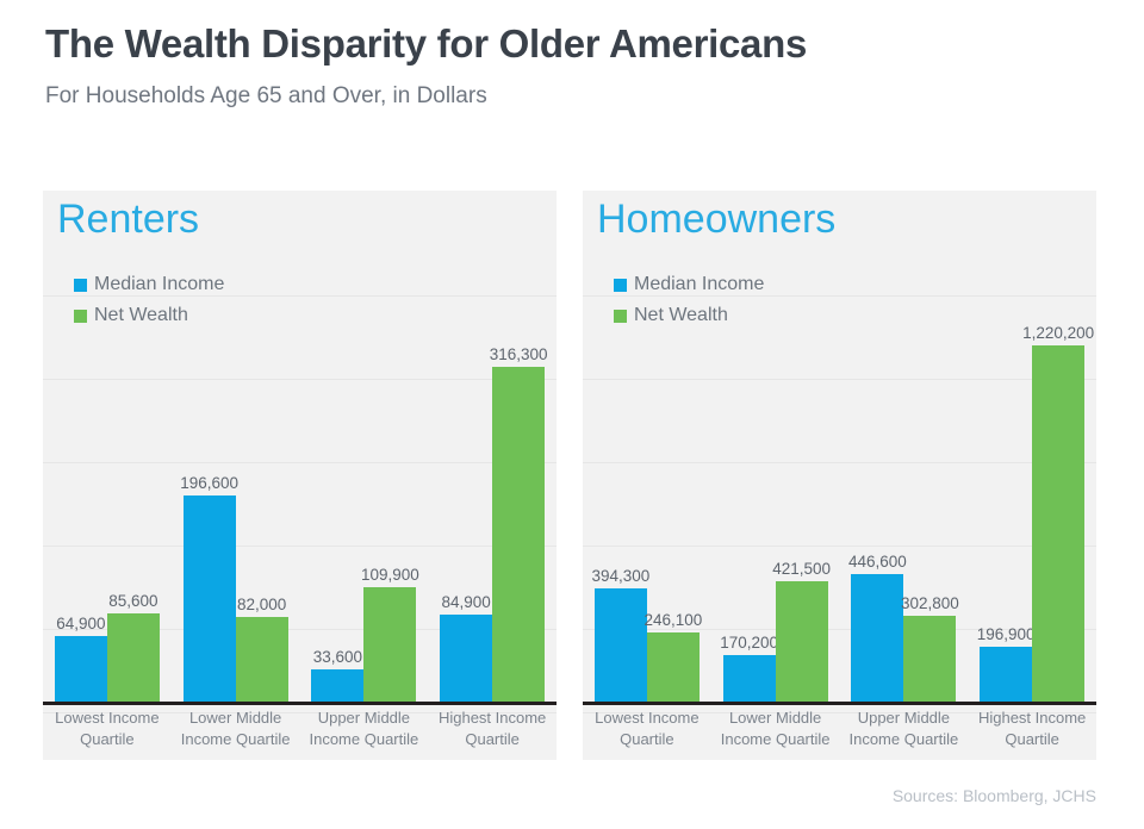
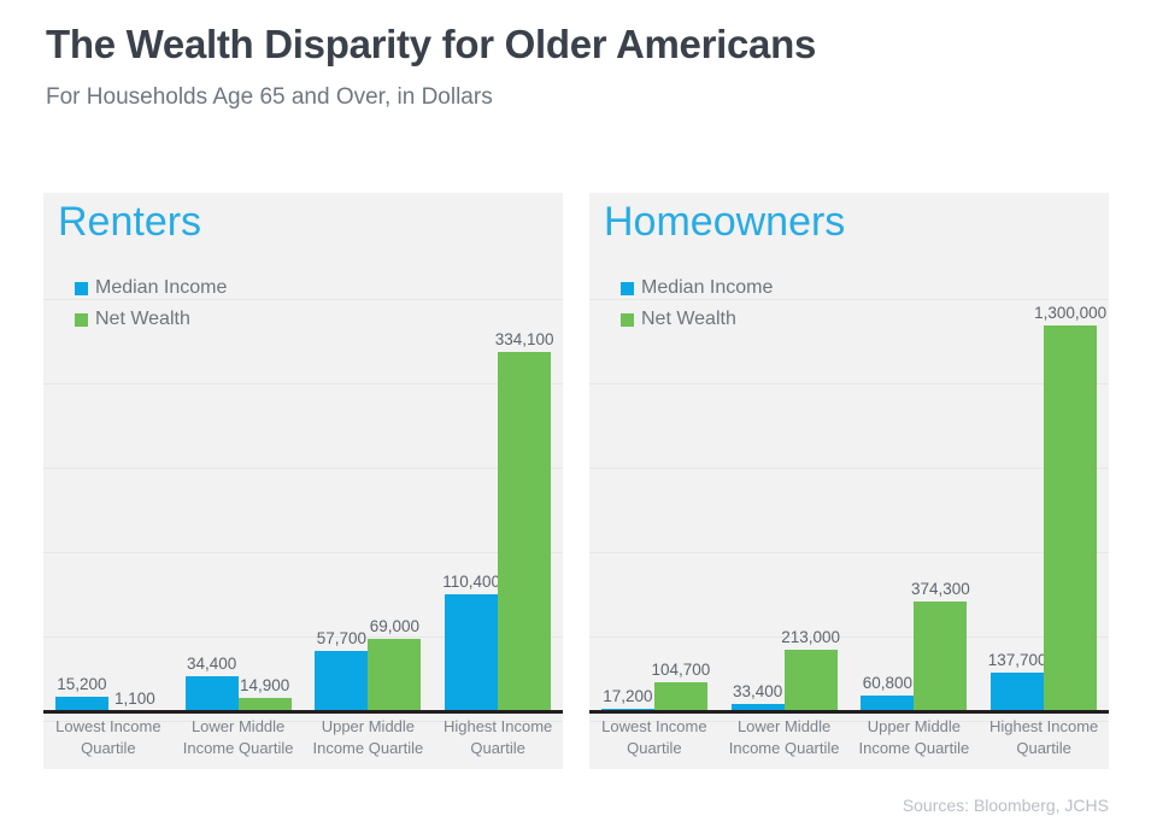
Renters/Median Income/Lowest Income Quartile: 64,900 -> 15,200
Renters/Net Wealth/Lowest Income Quartile: 85,600 -> 1,100
Renters/Median Income/Lower Middle Income Quartile: 196,600 -> 34,400
Renters/Net Wealth/Lower Middle Income Quartile: 82,000 -> 14,900
Renters/Median Income/Upper Middle Income Quartile: 33,600 -> 57,700
Renters/Net Wealth/Upper Middle Income Quartile: 109,900 -> 69,000
Renters/Median Income/Highest Income Quartile: 84,900 -> 110,400
Renters/Net Wealth/Highest Income Quartile: 316,300 -> 334,100
Homeowners/Median Income/Lowest Income Quartile: 394,300 -> 17,200
Homeowners/Net Wealth/Lowest Income Quartile: 246,100 -> 104,700
Homeowners/Median Income/Lower Middle Income Quartile: 170,200 -> 33,400
Homeowners/Net Wealth/Lower Middle Income Quartile: 421,500 -> 213,000
Homeowners/Median Income/Upper Middle Income Quartile: 446,600 -> 60,800
Homeowners/Net Wealth/Upper Middle Income Quartile: 302,800 -> 374,300
Homeowners/Median Income/Highest Income Quartile: 196,900 -> 137,700
Homeowners/Net Wealth/Highest Income Quartile: 1,220,200 -> 1,300,000
